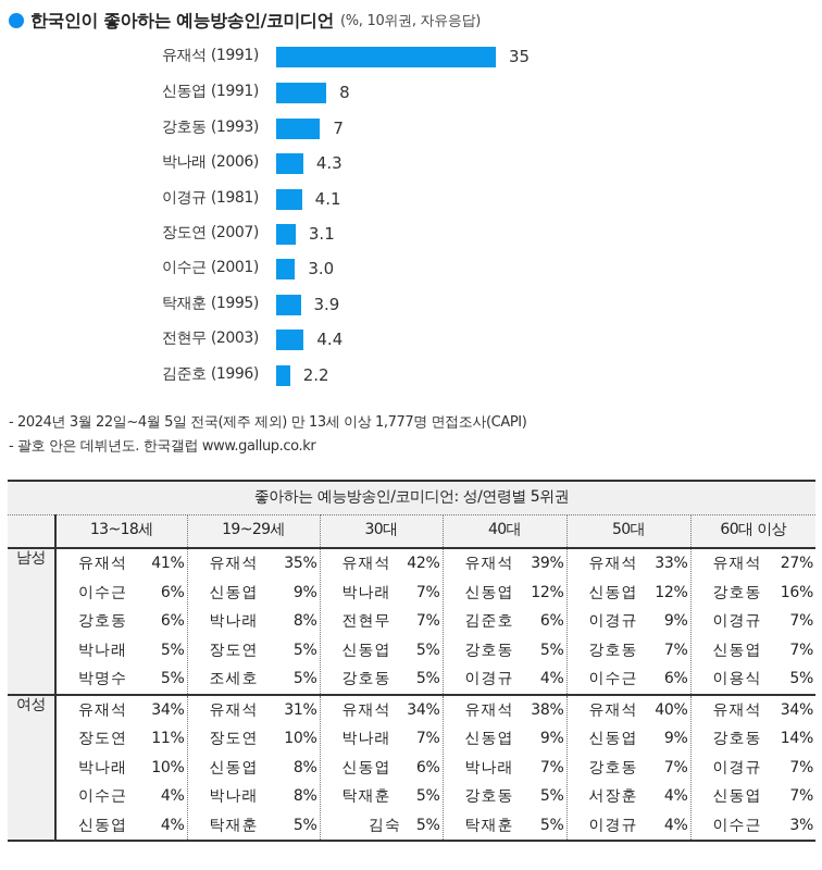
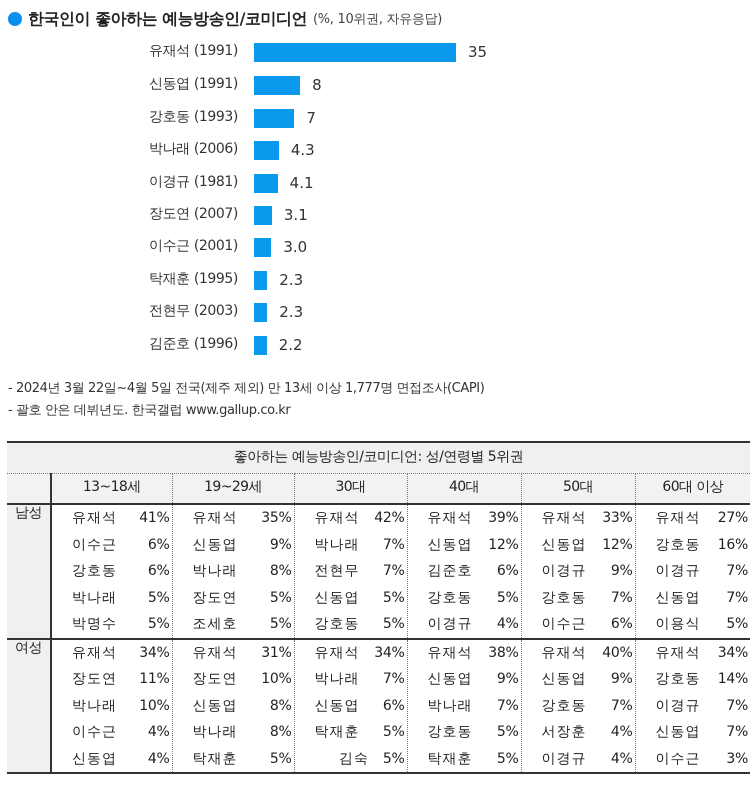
탁재훈 (1995): 3.9 -> 2.3
전현무 (2003): 4.4 -> 2.3
